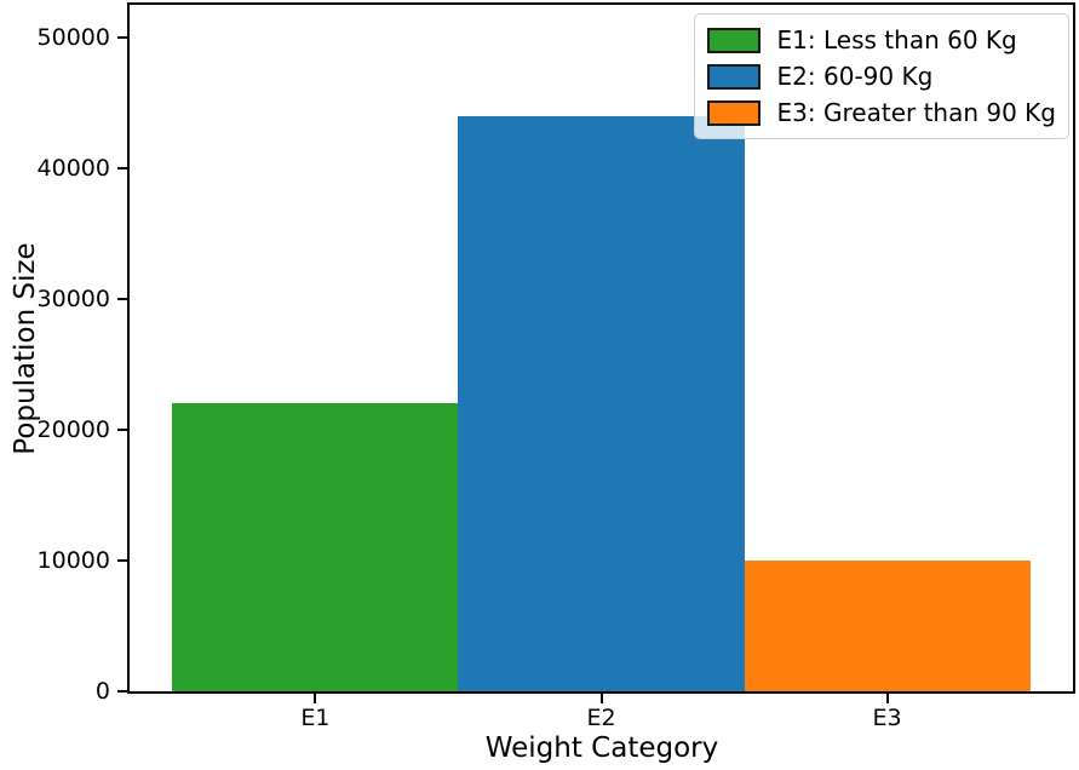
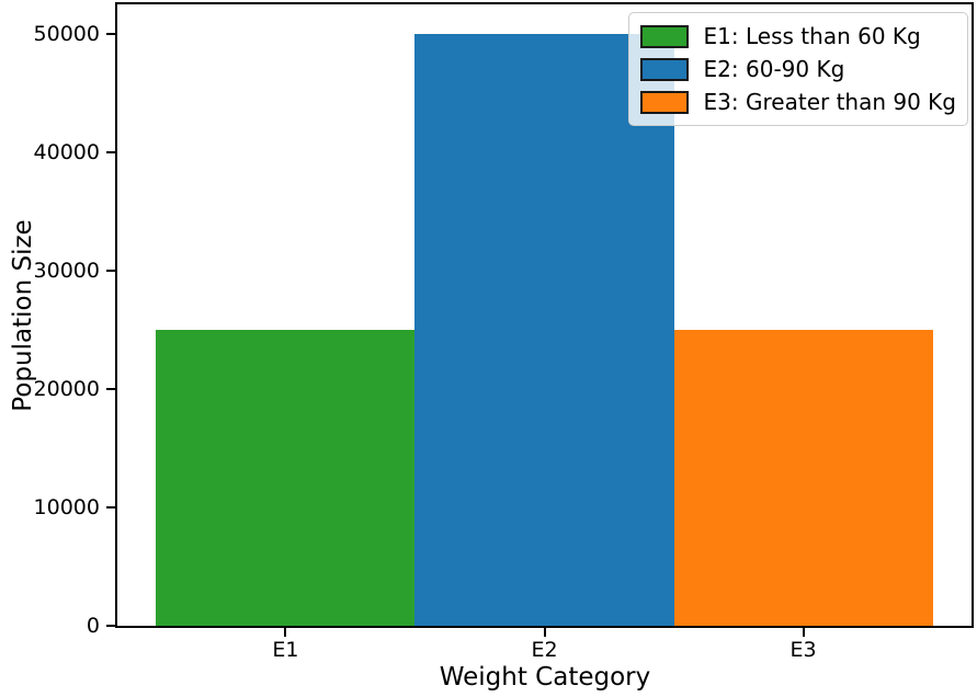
E1: 22000 -> 25000
E2: 44000 -> 50000
E3: 10000 -> 25000
